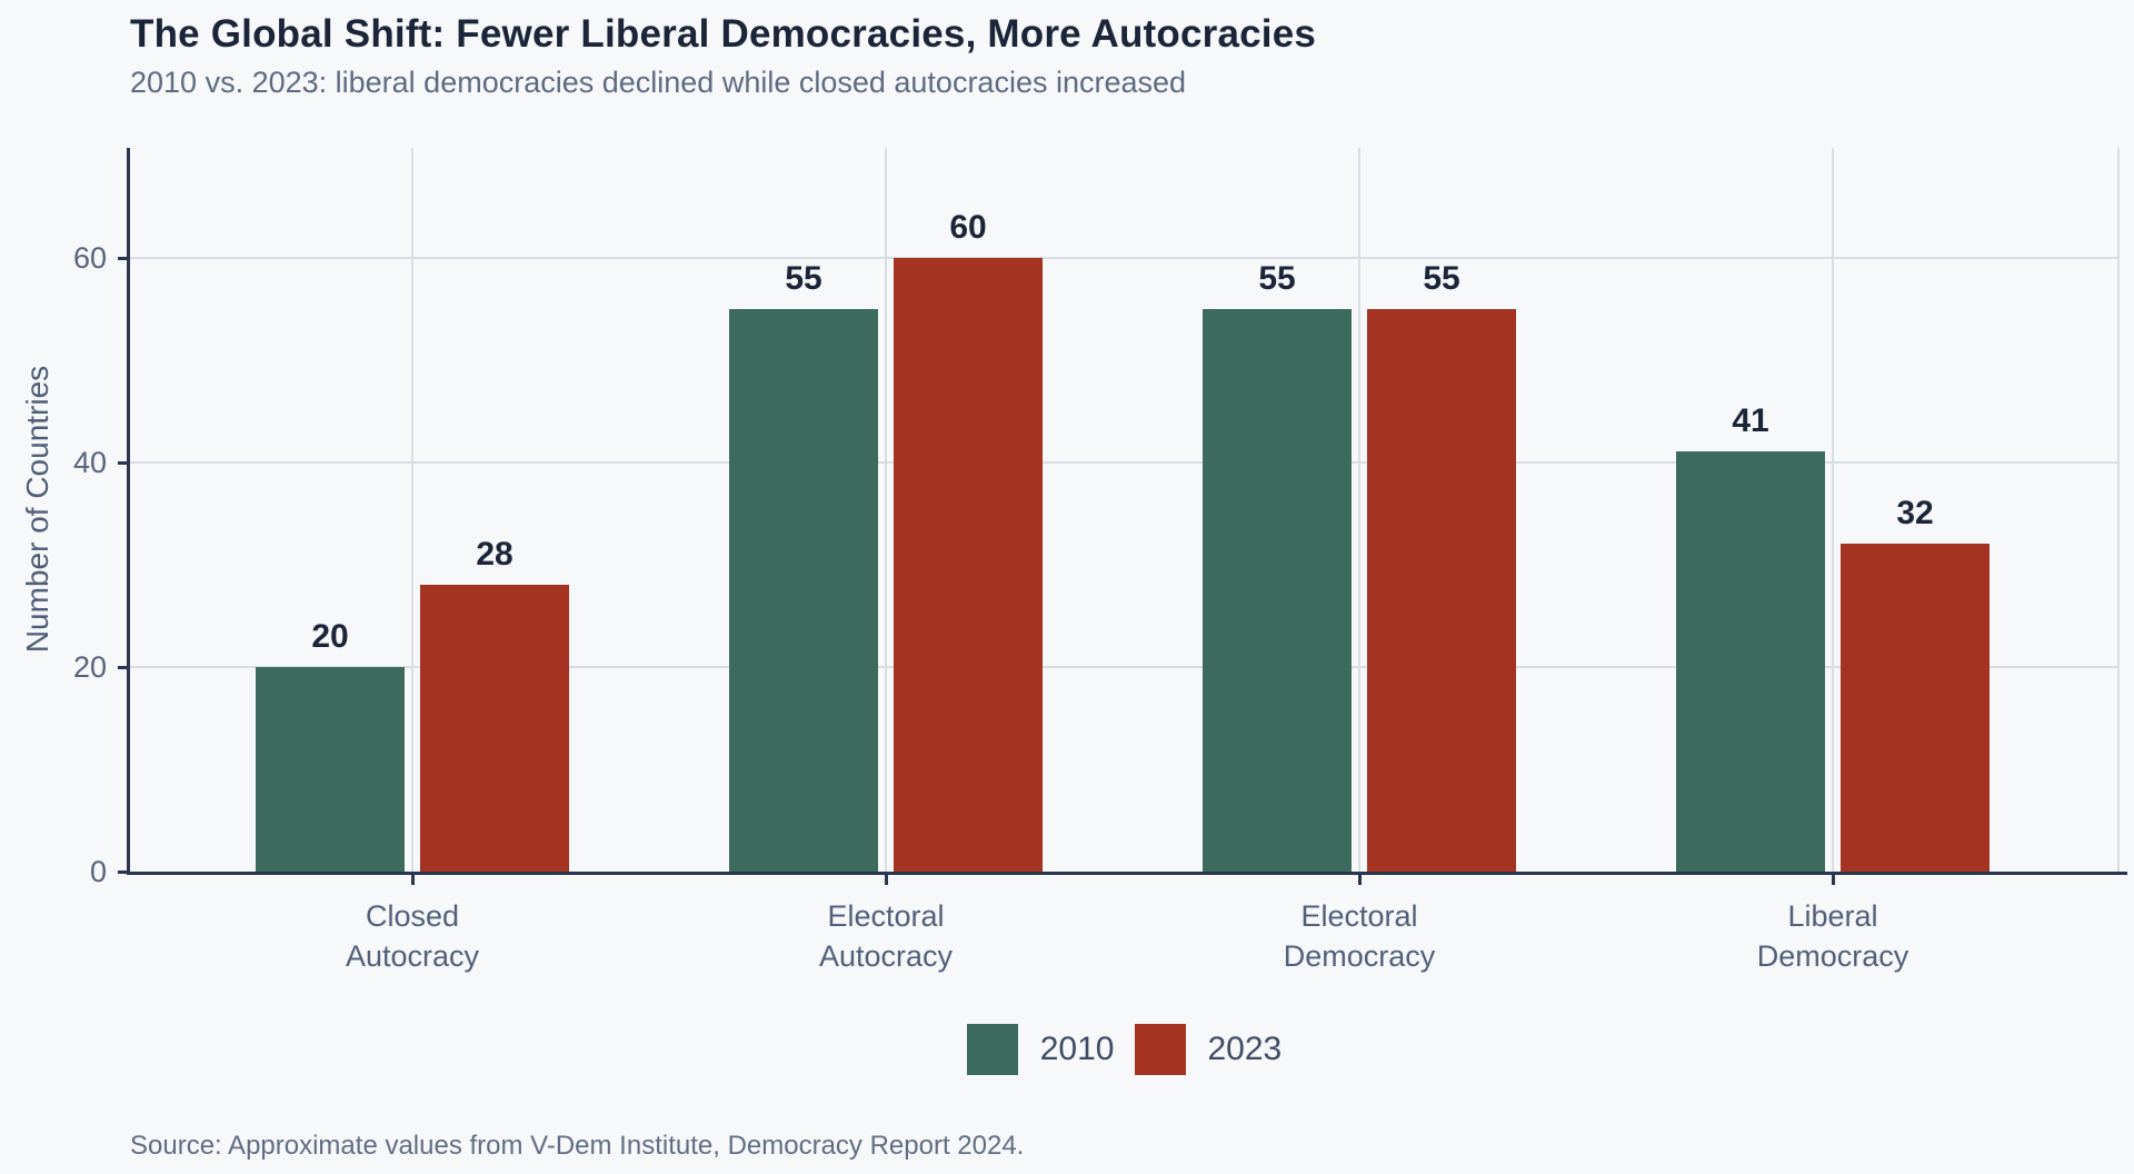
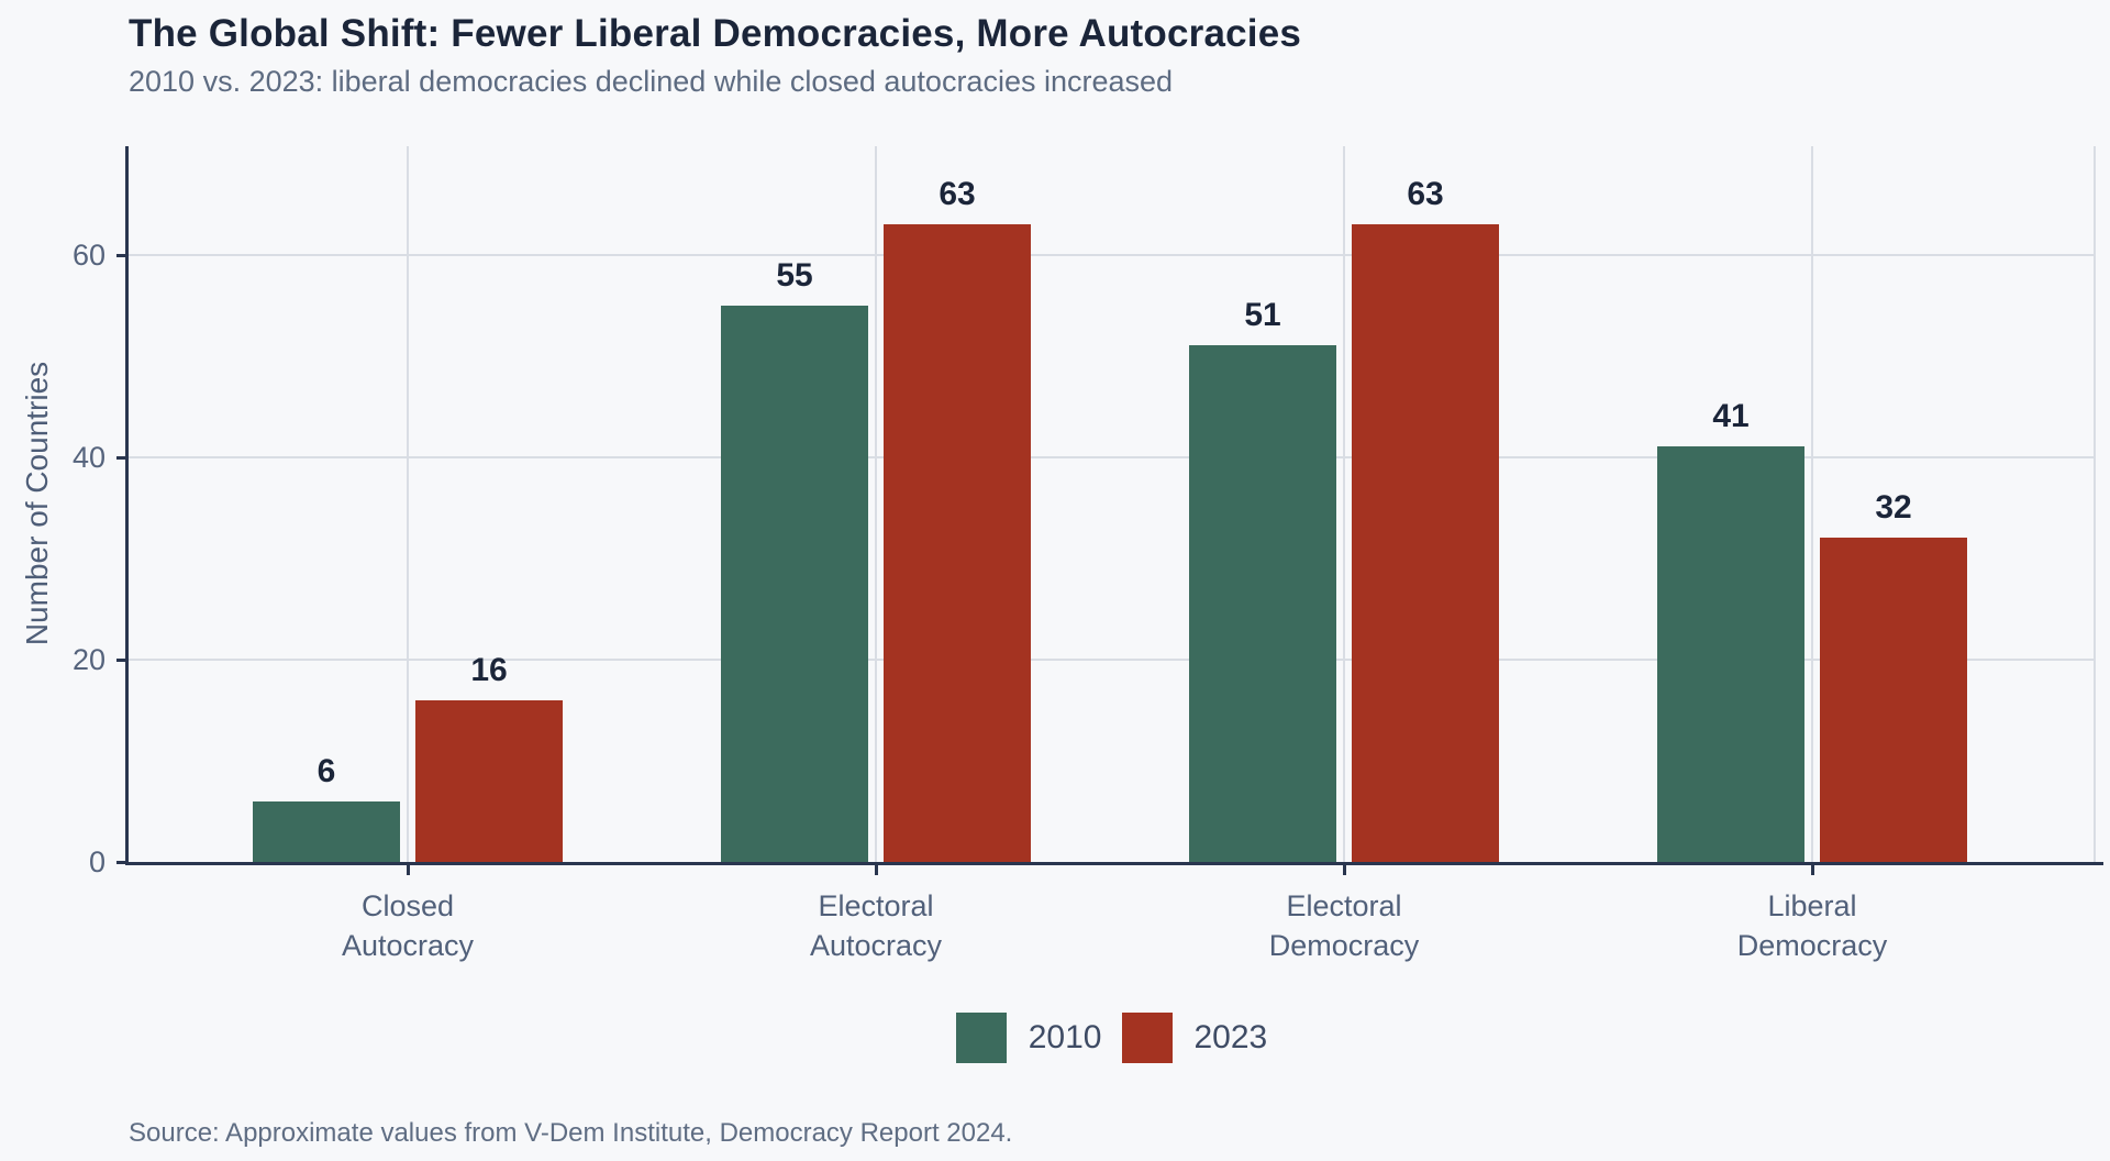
2010/Closed Autocracy: 20 -> 6
2023/Closed Autocracy: 28 -> 16
2023/Electoral Autocracy: 60 -> 63
2010/Electoral Democracy: 55 -> 51
2023/Electoral Democracy: 55 -> 63
